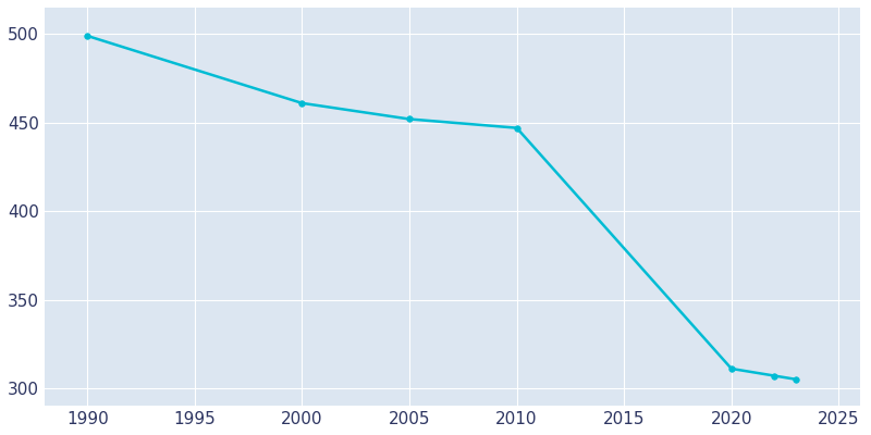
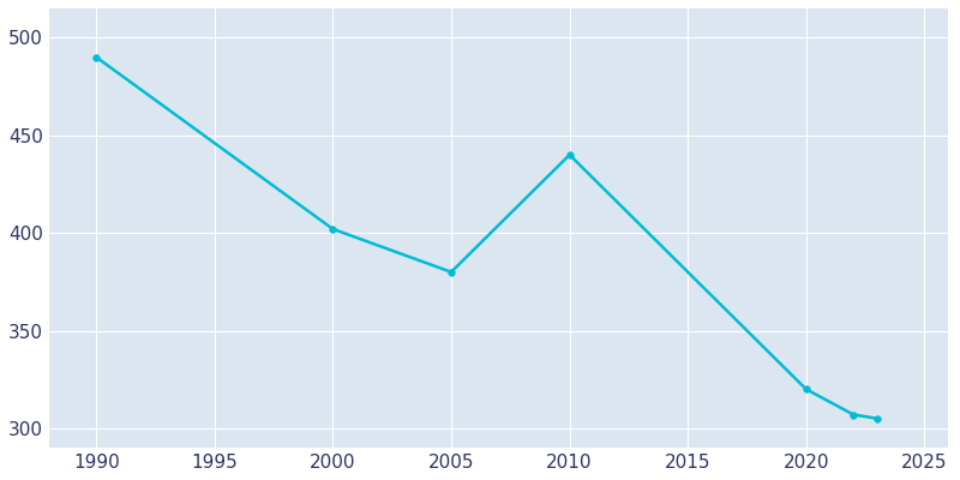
1990: 499 -> 490
2000: 461 -> 402
2005: 452 -> 380
2010: 447 -> 440
2020: 311 -> 320
